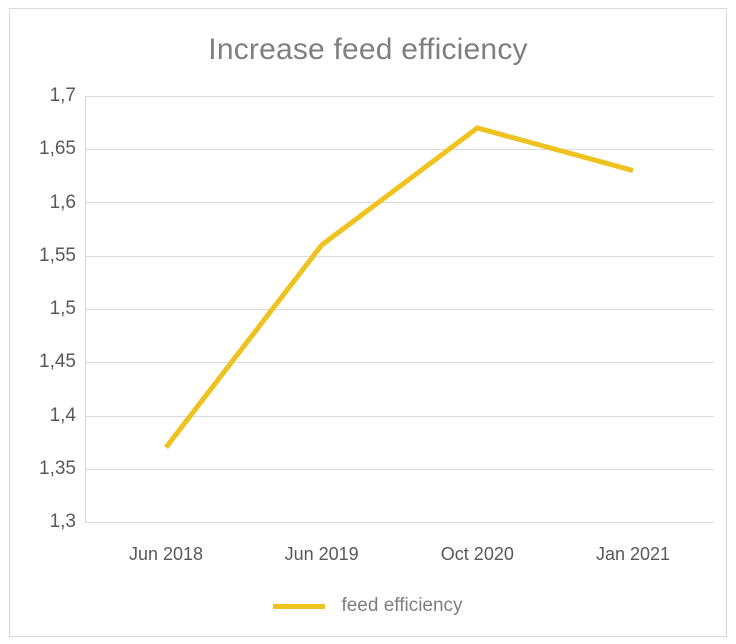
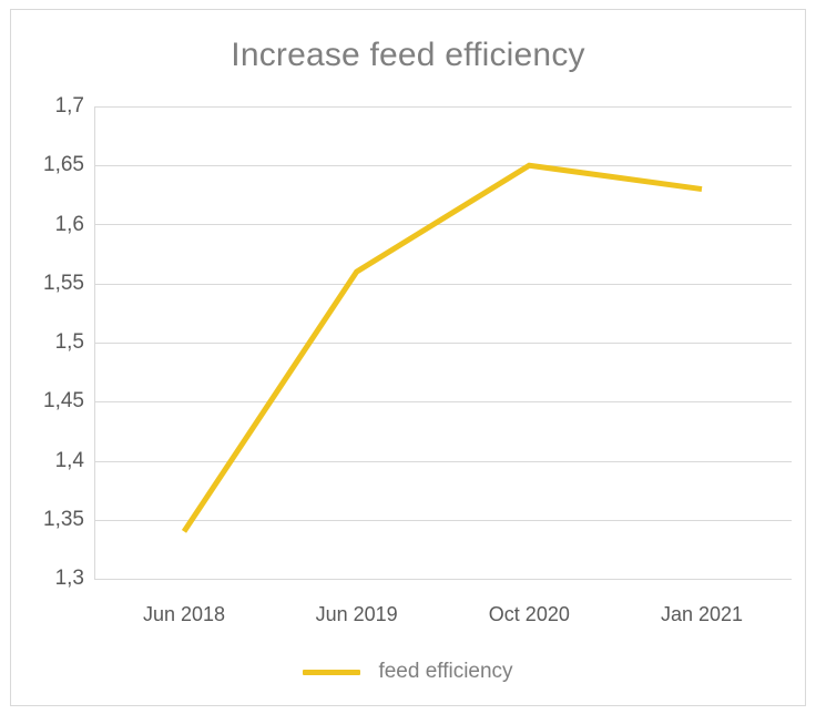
Jun 2018: 1,37 -> 1,34
Oct 2020: 1,67 -> 1,65
